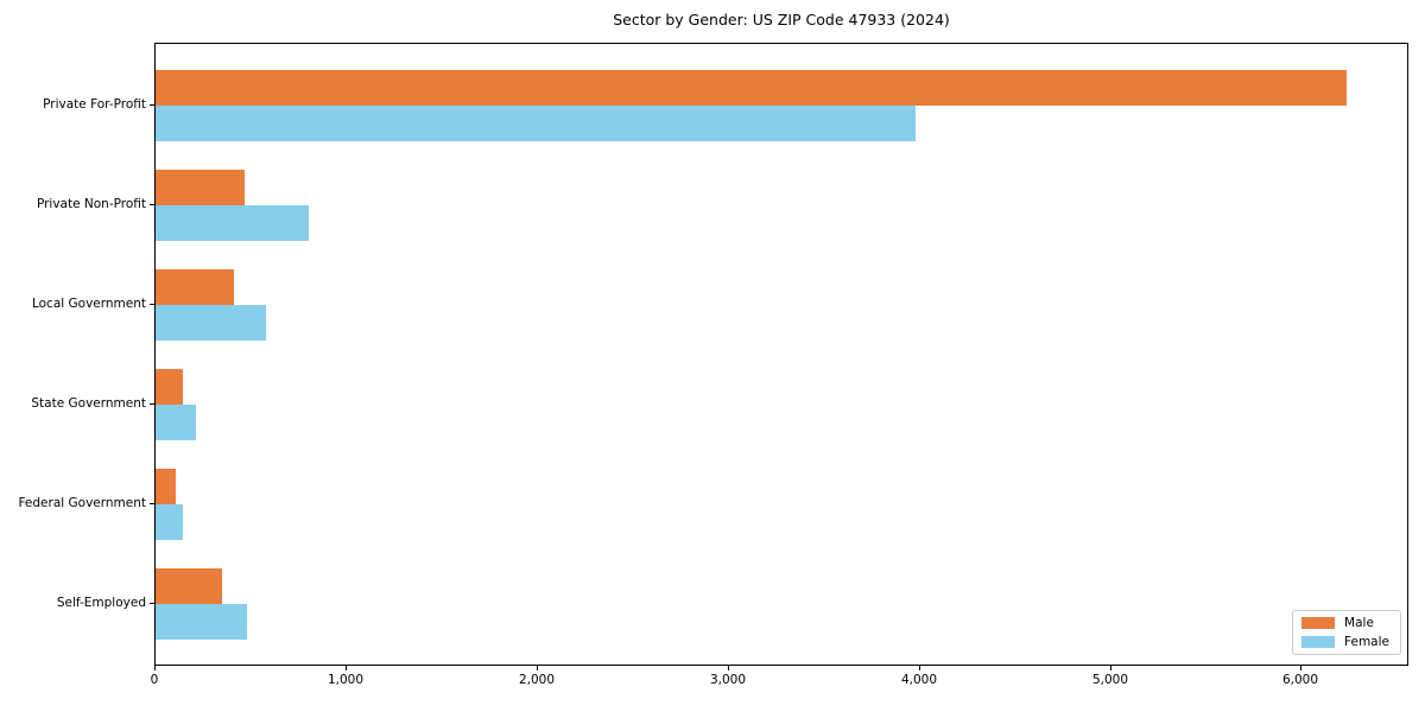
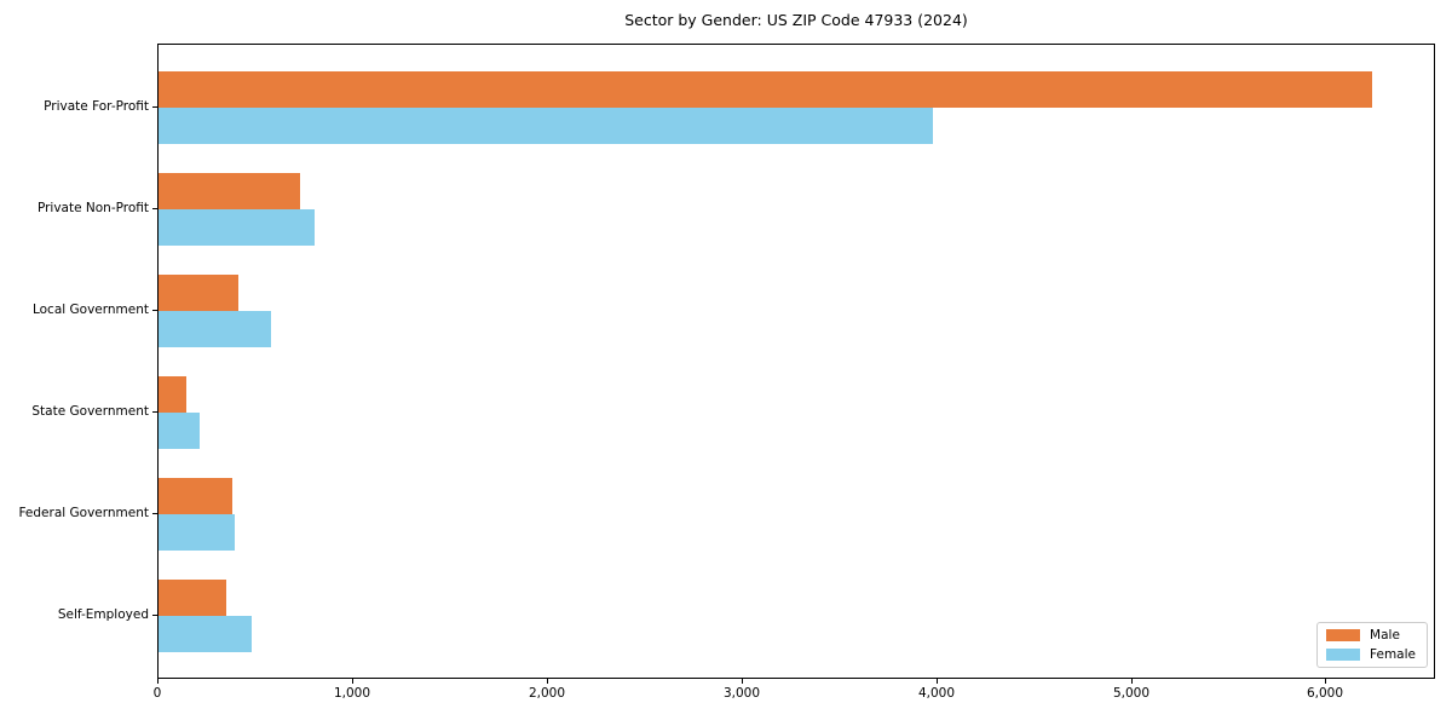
Male/Private Non-Profit: 460 -> 730
Male/Federal Government: 100 -> 380
Female/Federal Government: 140 -> 390
